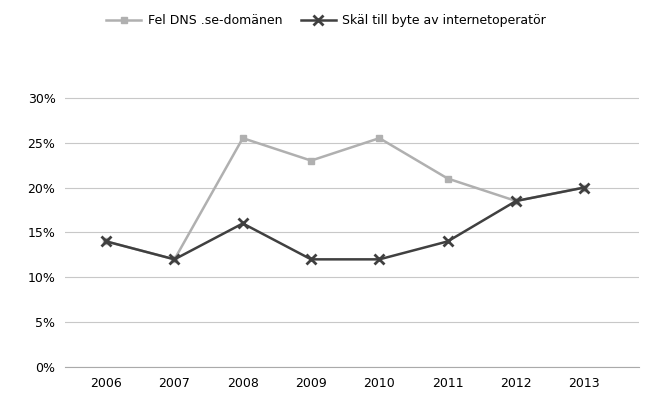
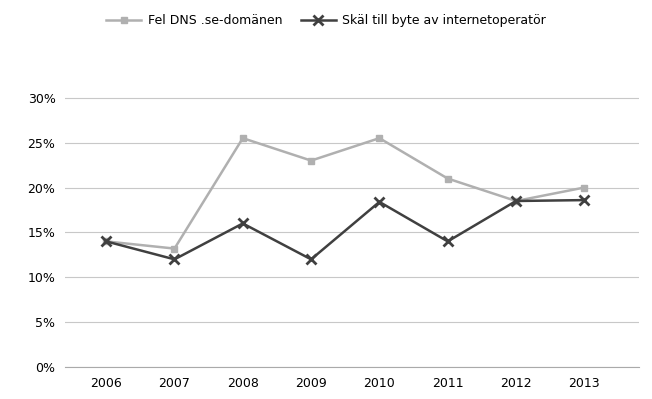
Fel DNS .se-domänen/2007: 12.0% -> 13.2%
Skäl till byte av internetoperatör/2010: 12.0% -> 18.4%
Skäl till byte av internetoperatör/2013: 20.0% -> 18.6%
